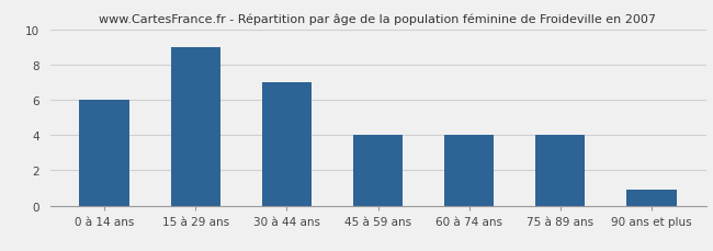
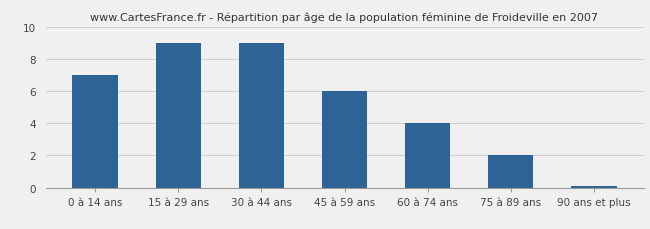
0 à 14 ans: 6.0 -> 7.0
30 à 44 ans: 7.0 -> 9.0
45 à 59 ans: 4.0 -> 6.0
75 à 89 ans: 4.0 -> 2.0
90 ans et plus: 0.9 -> 0.1
